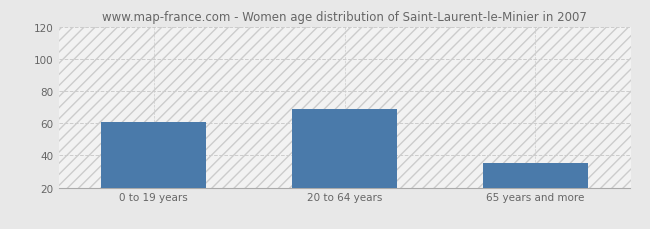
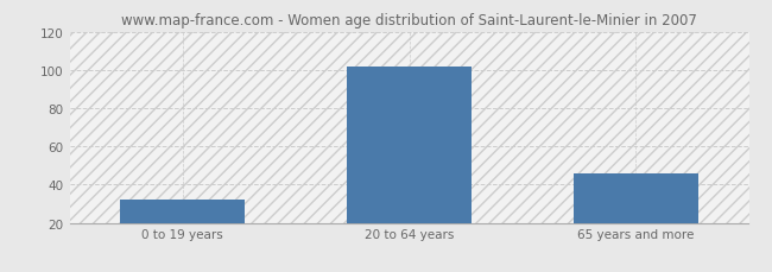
0 to 19 years: 61 -> 32
20 to 64 years: 69 -> 102
65 years and more: 35 -> 46
